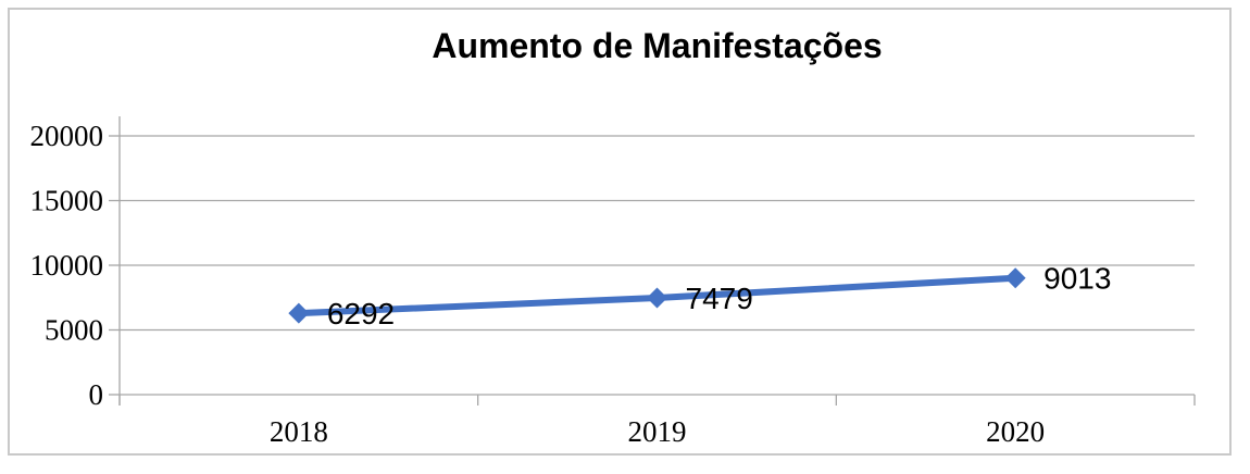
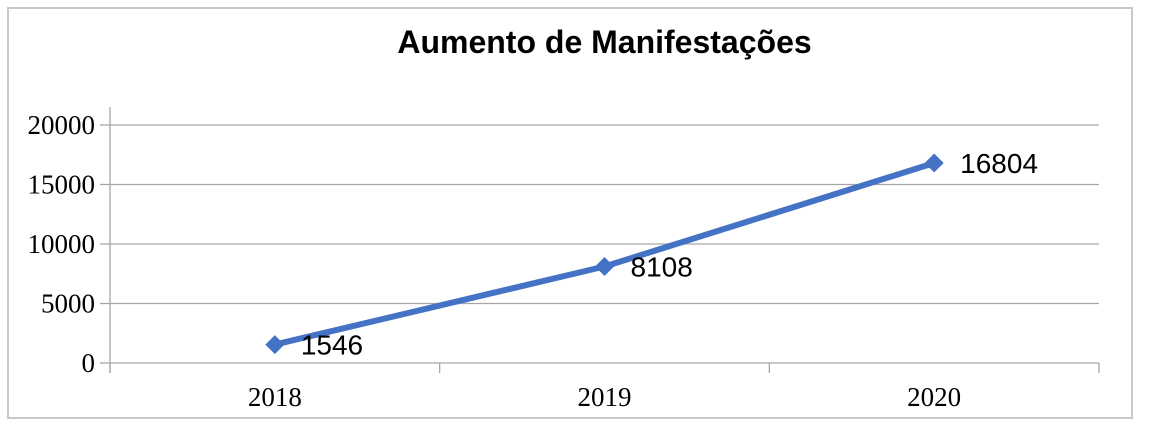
2018: 6292 -> 1546
2019: 7479 -> 8108
2020: 9013 -> 16804
